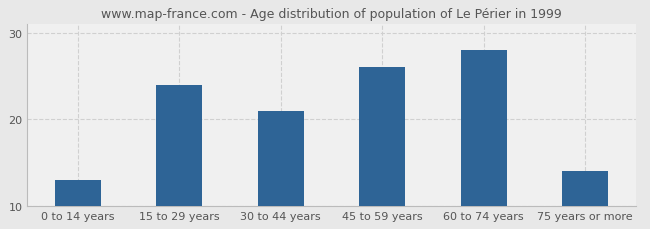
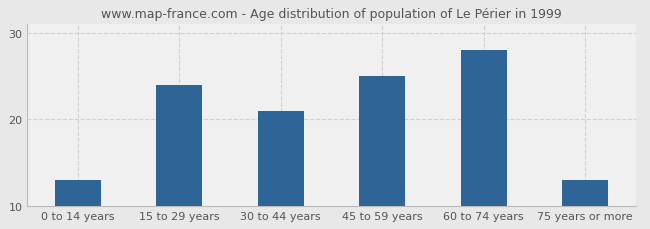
45 to 59 years: 26 -> 25
75 years or more: 14 -> 13
